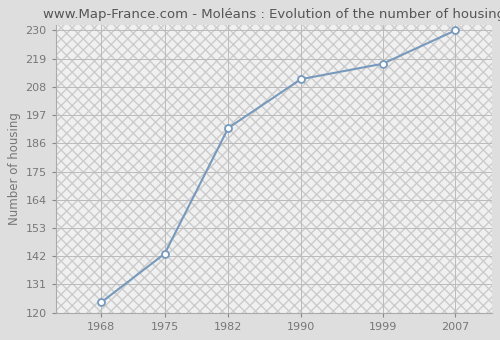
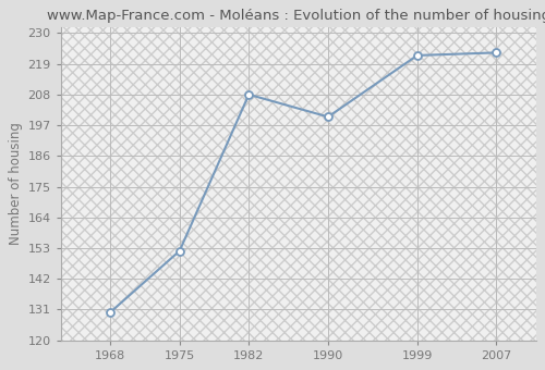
1968: 124 -> 130
1975: 143 -> 152
1982: 192 -> 208
1990: 211 -> 200
1999: 217 -> 222
2007: 230 -> 223
